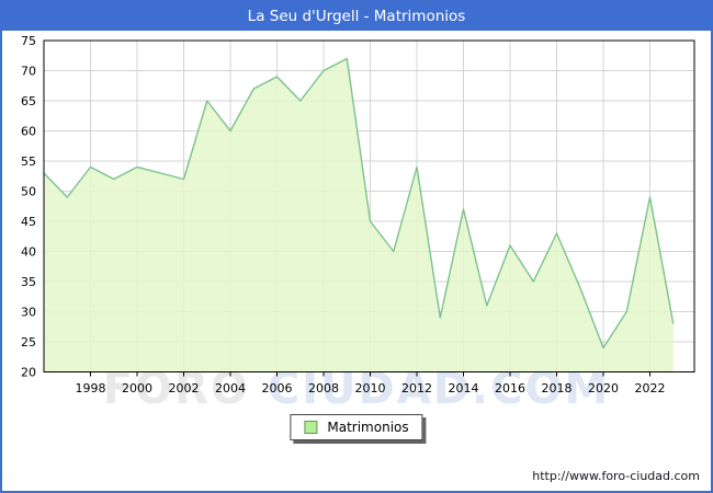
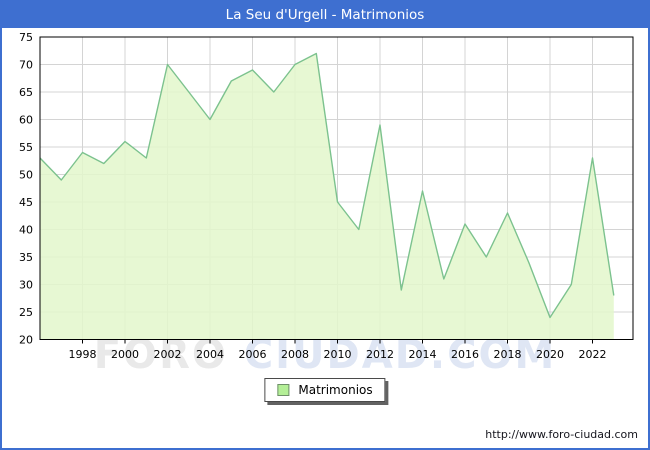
2000: 54 -> 56
2002: 52 -> 70
2012: 54 -> 59
2022: 49 -> 53
